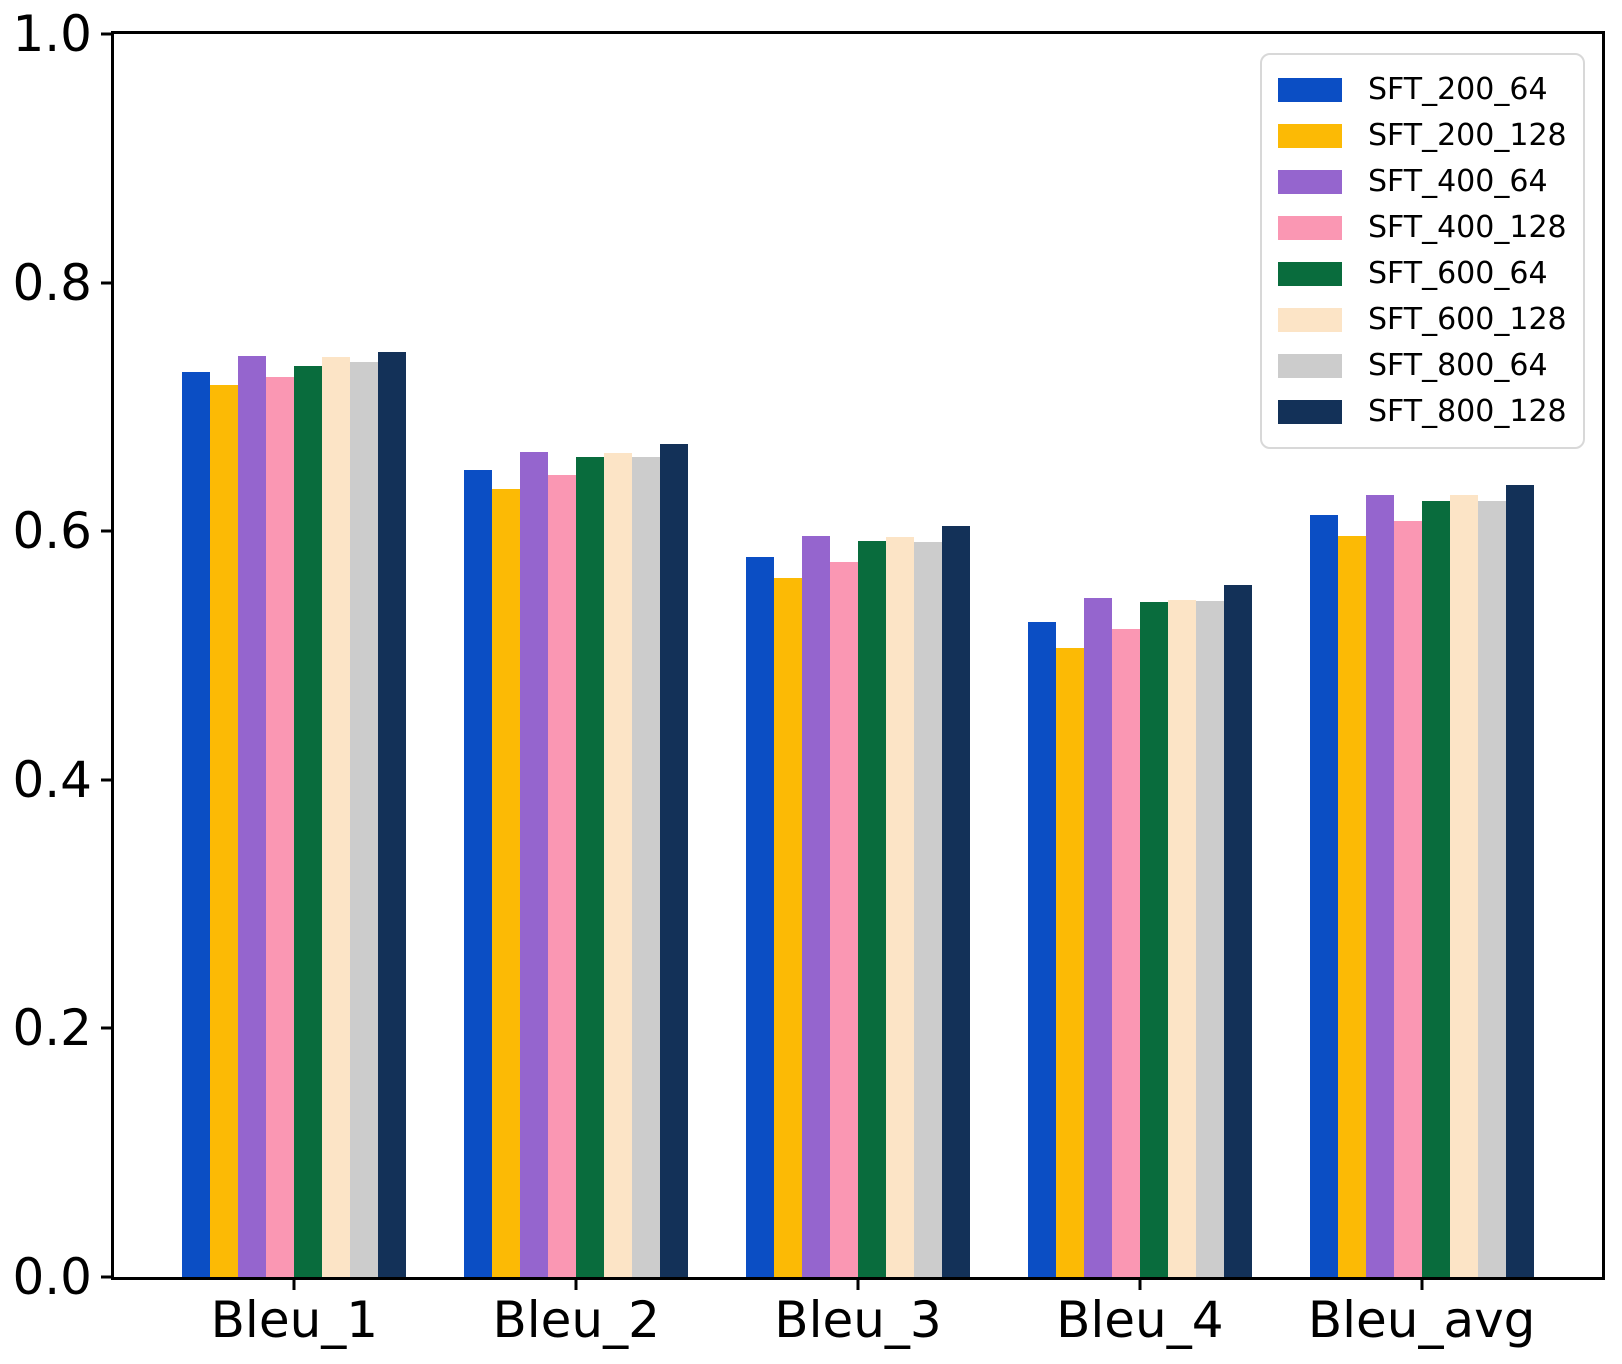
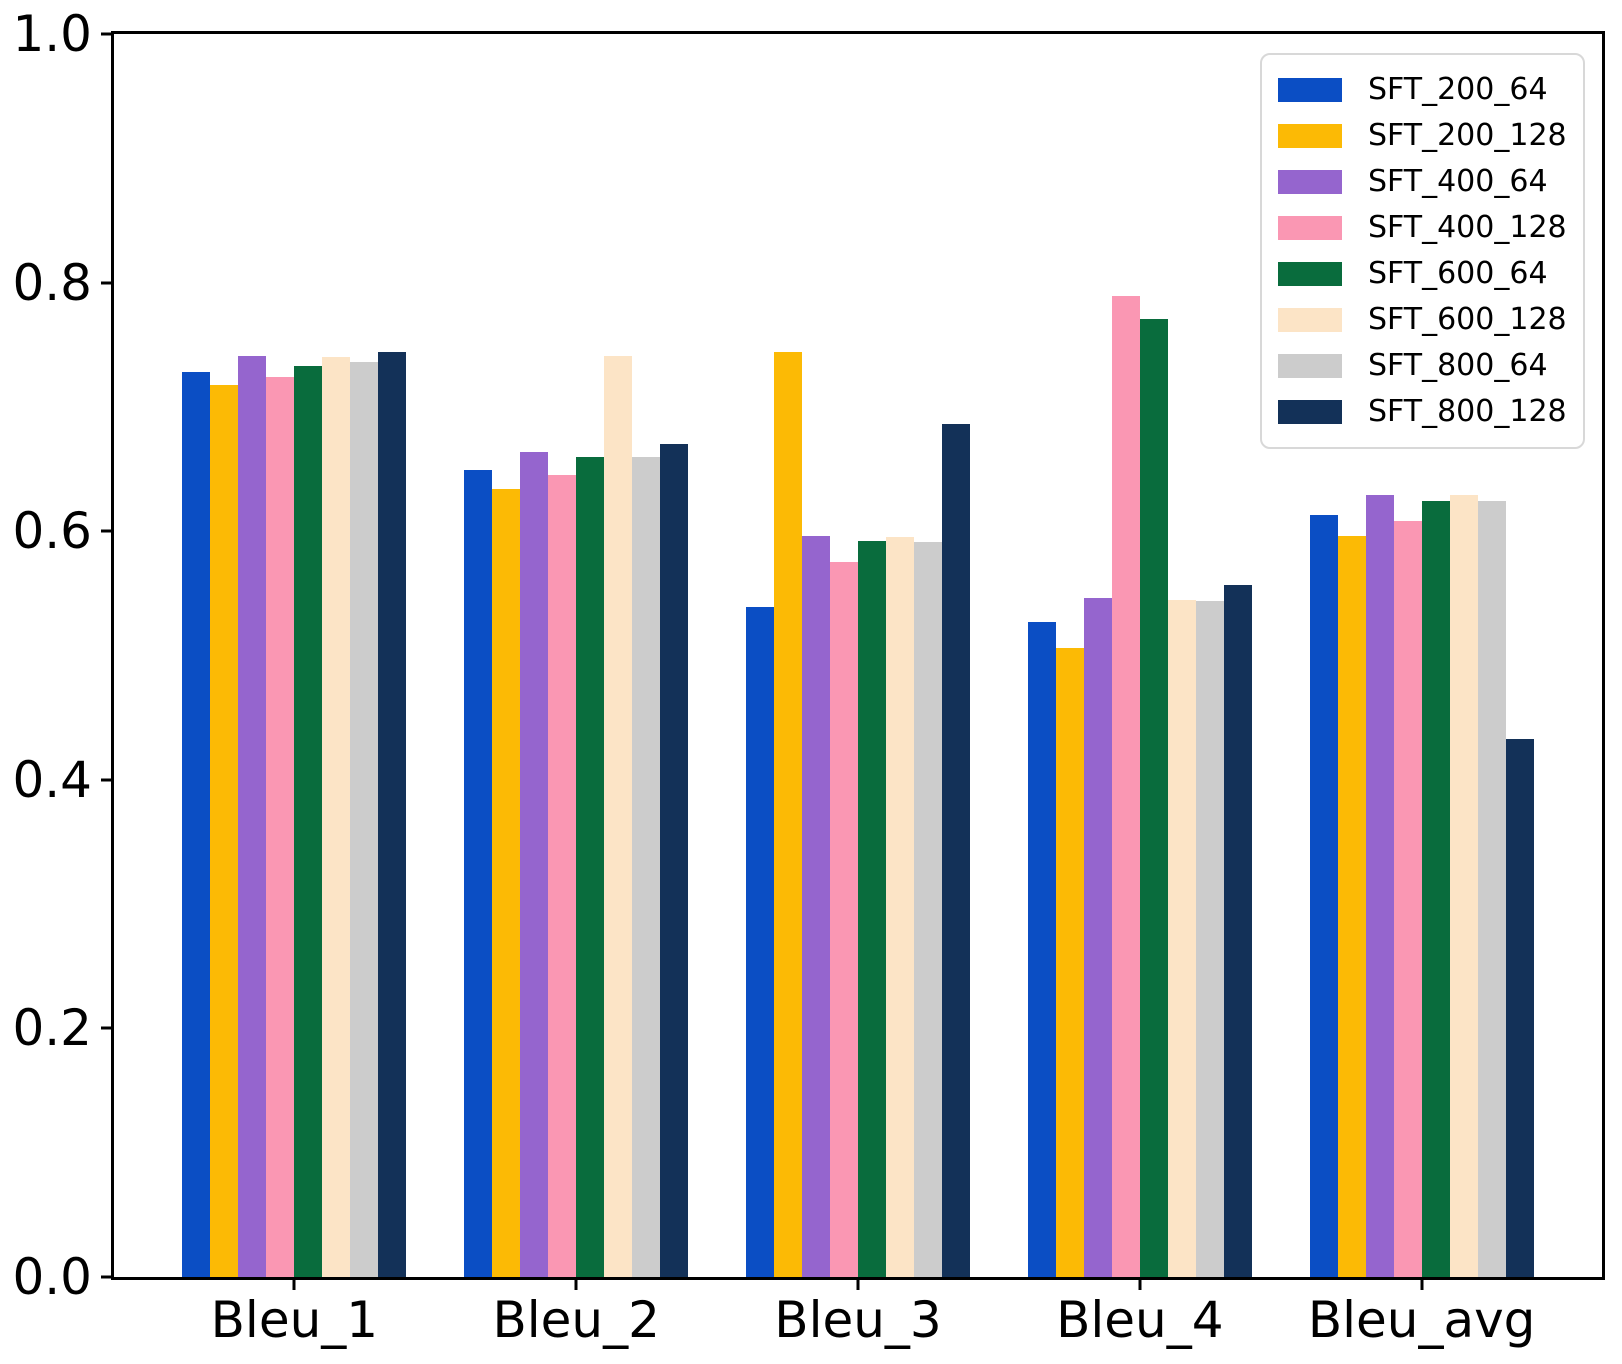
SFT_600_128/Bleu_2: 0.663 -> 0.741
SFT_200_64/Bleu_3: 0.579 -> 0.539
SFT_200_128/Bleu_3: 0.562 -> 0.744
SFT_800_128/Bleu_3: 0.604 -> 0.686
SFT_400_128/Bleu_4: 0.521 -> 0.789
SFT_600_64/Bleu_4: 0.543 -> 0.771
SFT_800_128/Bleu_avg: 0.637 -> 0.433
